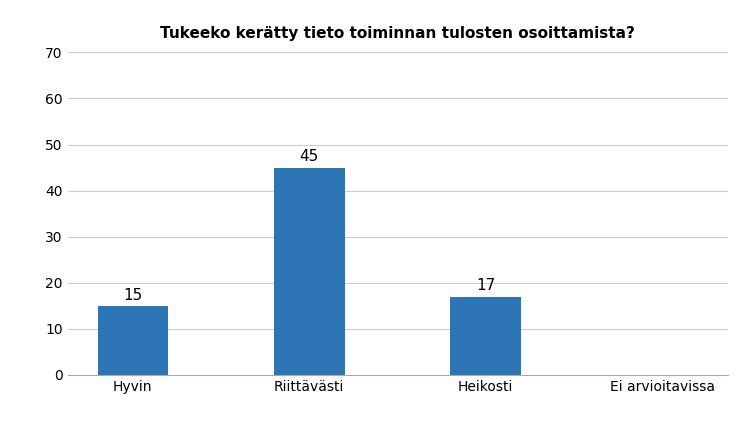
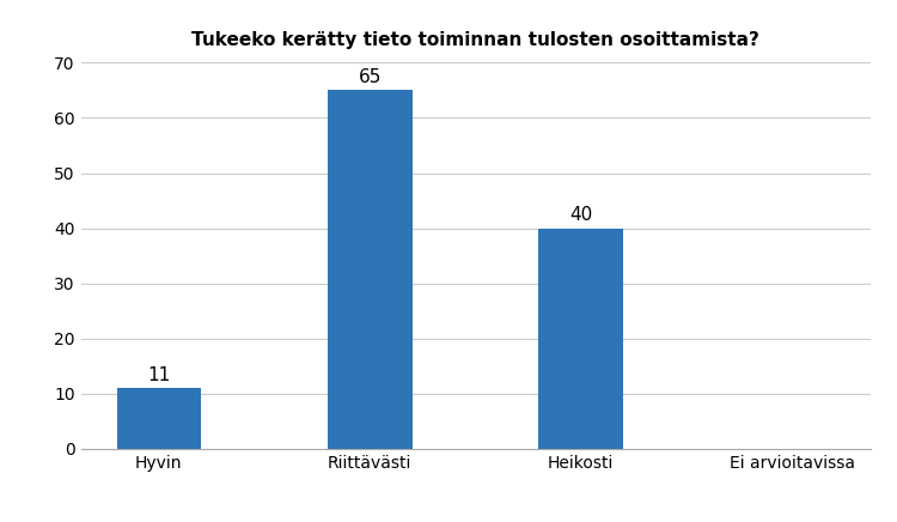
Hyvin: 15 -> 11
Riittävästi: 45 -> 65
Heikosti: 17 -> 40
